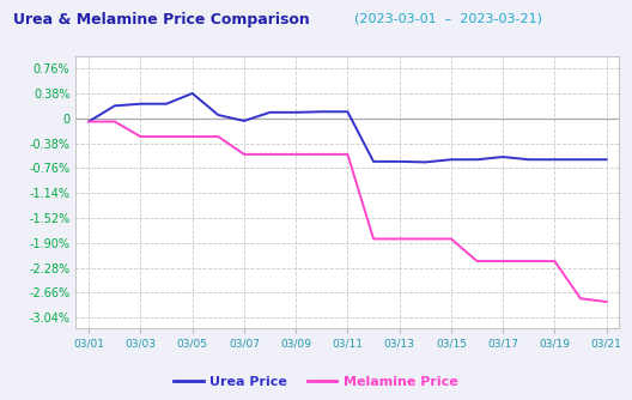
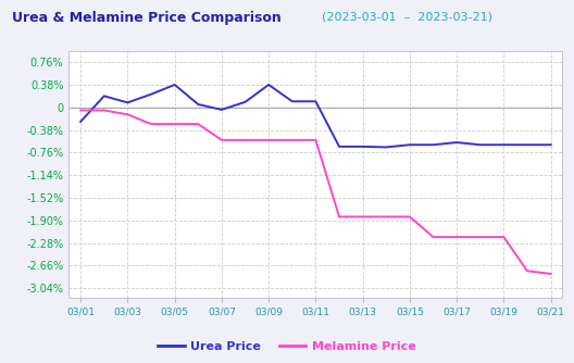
Urea Price/03/01: -0.05% -> -0.24%
Urea Price/03/03: 0.22% -> 0.08%
Melamine Price/03/03: -0.28% -> -0.12%
Urea Price/03/09: 0.09% -> 0.38%
